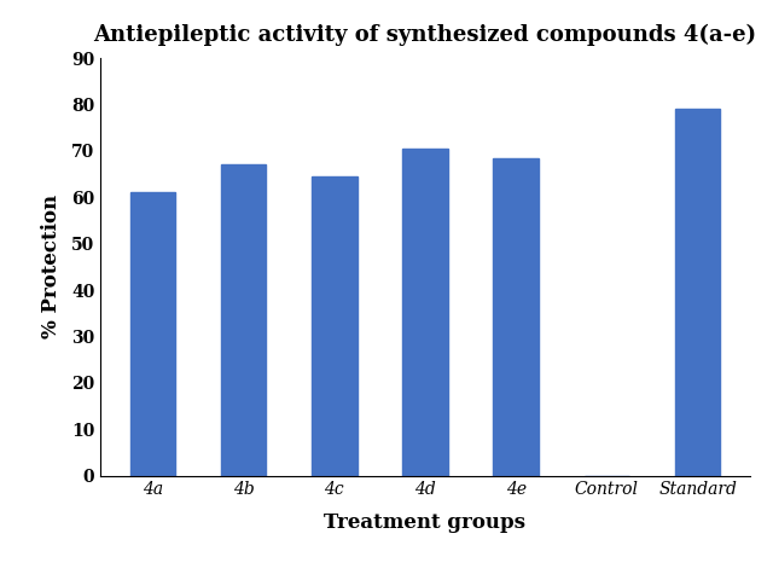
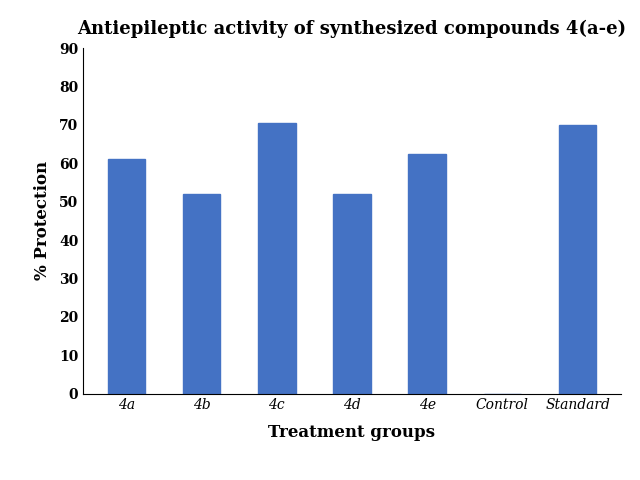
4b: 67.0 -> 52.0
4c: 64.5 -> 70.5
4d: 70.5 -> 52.0
4e: 68.5 -> 62.5
Standard: 79.0 -> 70.0
